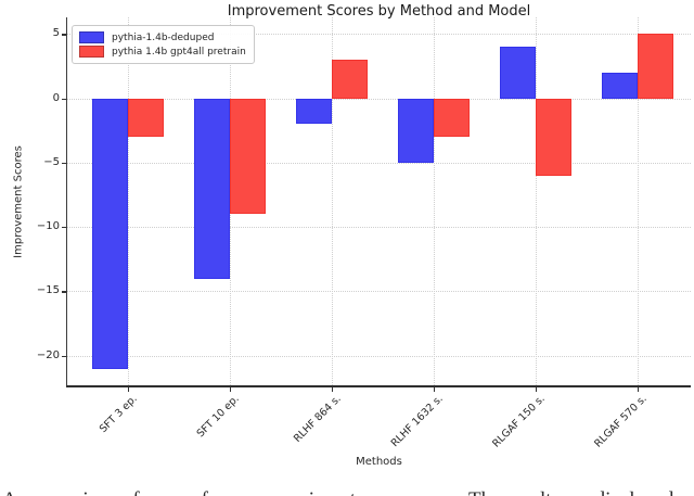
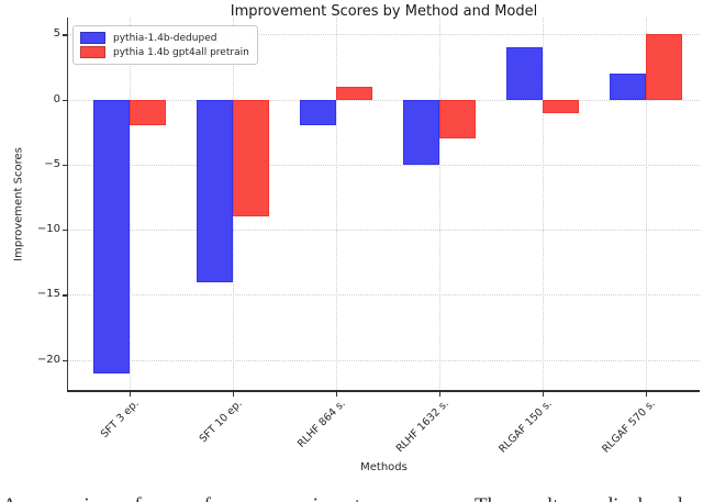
pythia 1.4b gpt4all pretrain/SFT 3 ep.: -3 -> -2
pythia 1.4b gpt4all pretrain/RLHF 864 s.: 3 -> 1
pythia 1.4b gpt4all pretrain/RLGAF 150 s.: -6 -> -1
